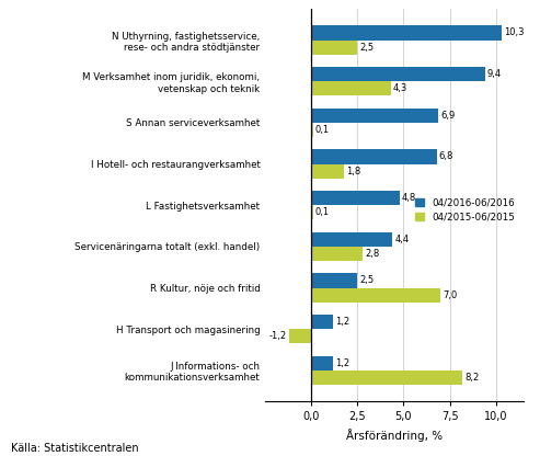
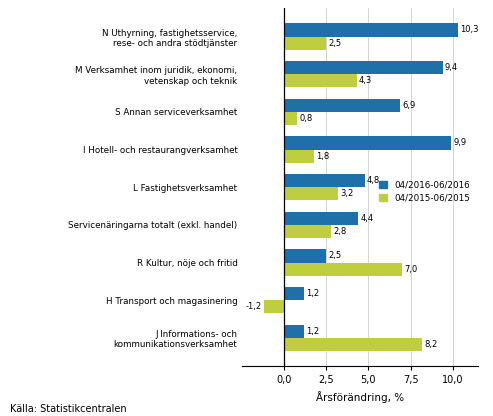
04/2015-06/2015/S Annan serviceverksamhet: 0,1 -> 0,8
04/2016-06/2016/I Hotell- och restaurangverksamhet: 6,8 -> 9,9
04/2015-06/2015/L Fastighetsverksamhet: 0,1 -> 3,2
